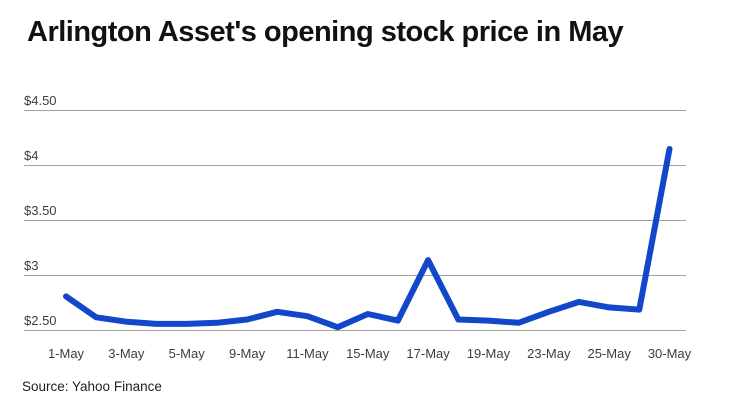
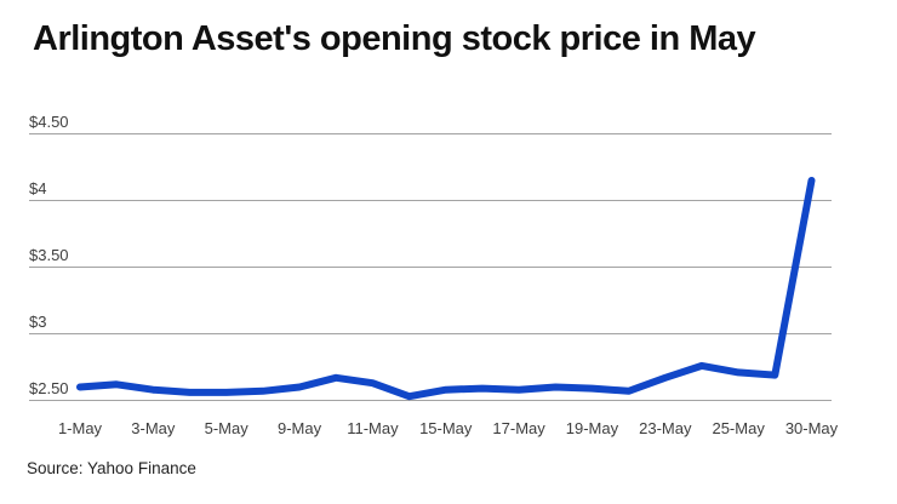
1-May: $2.81 -> $2.60
15-May: $2.65 -> $2.58
17-May: $3.14 -> $2.58
